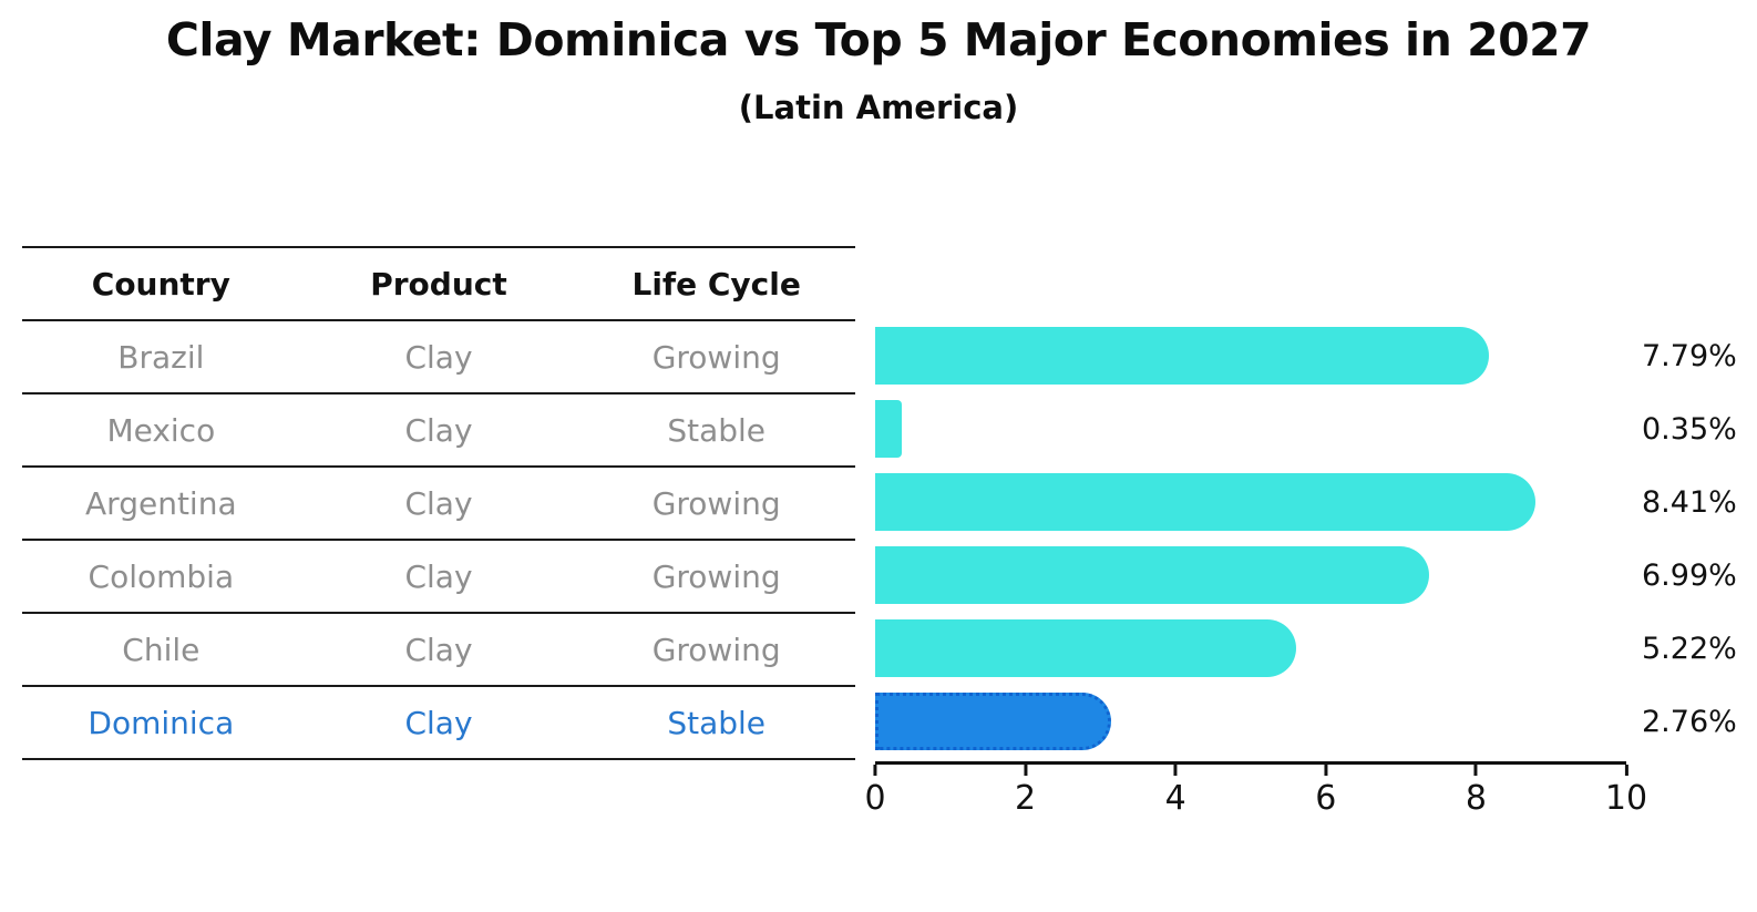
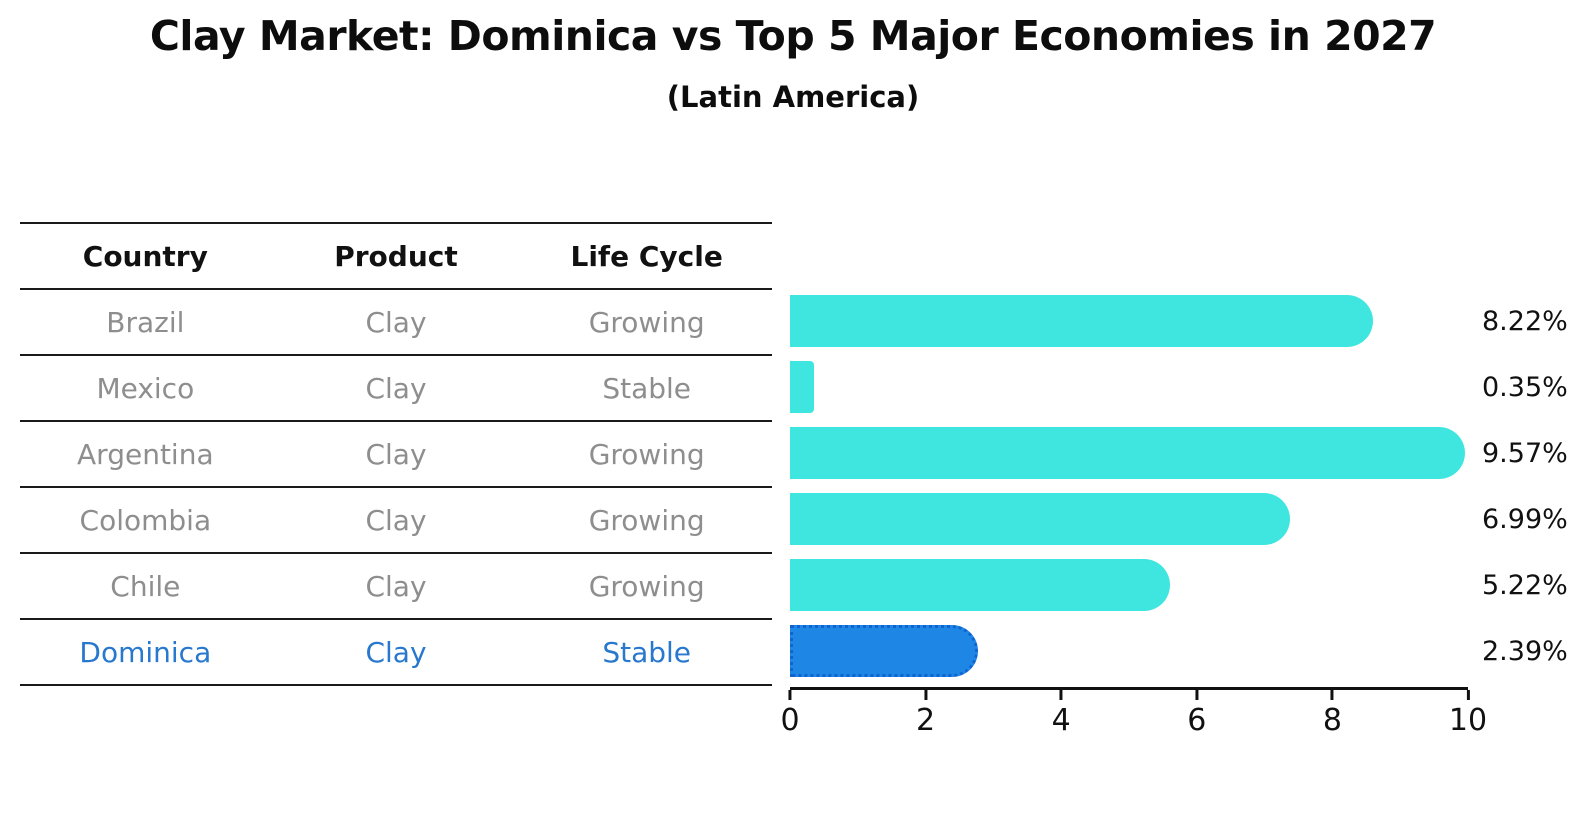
Brazil: 7.79% -> 8.22%
Argentina: 8.41% -> 9.57%
Dominica: 2.76% -> 2.39%
